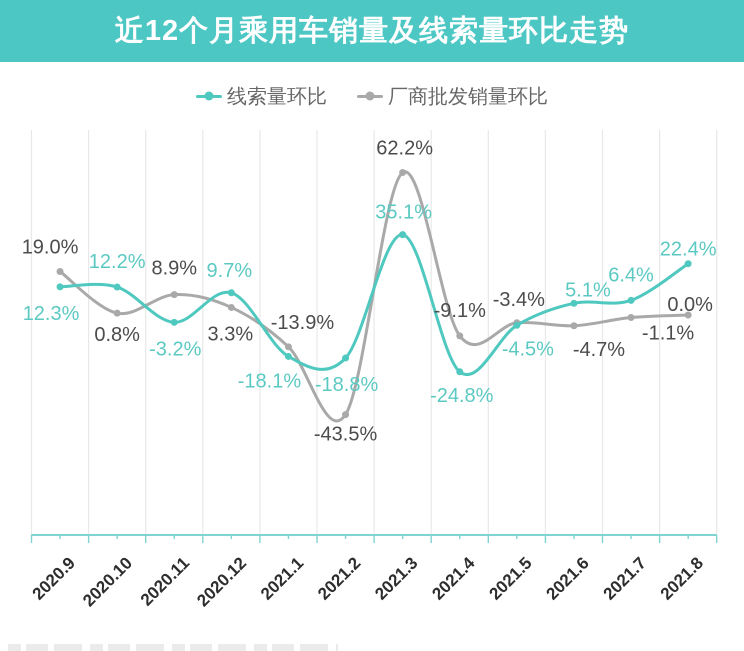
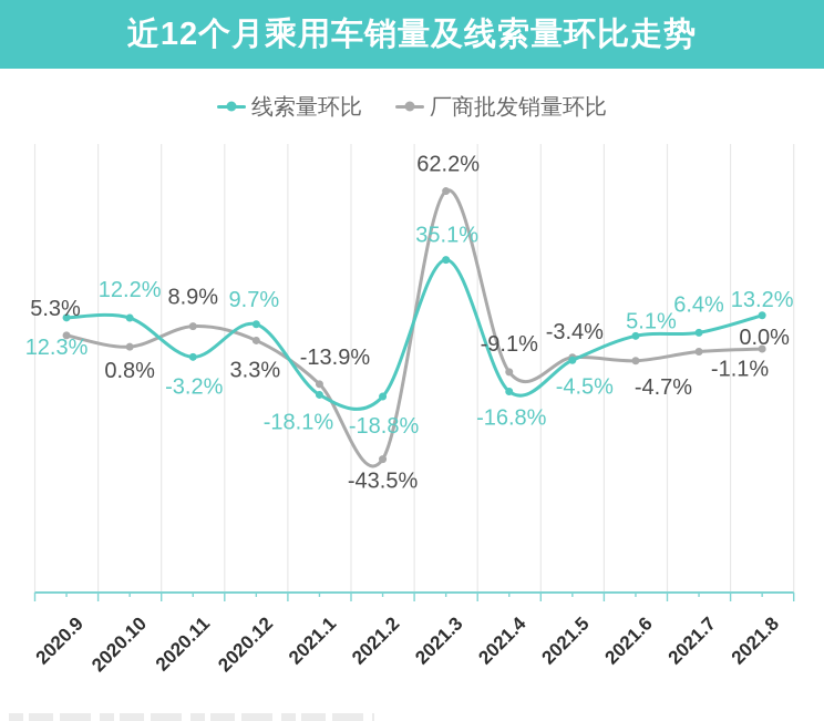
厂商批发销量环比/2020.9: 19.0% -> 5.3%
线索量环比/2021.4: -24.8% -> -16.8%
线索量环比/2021.8: 22.4% -> 13.2%
